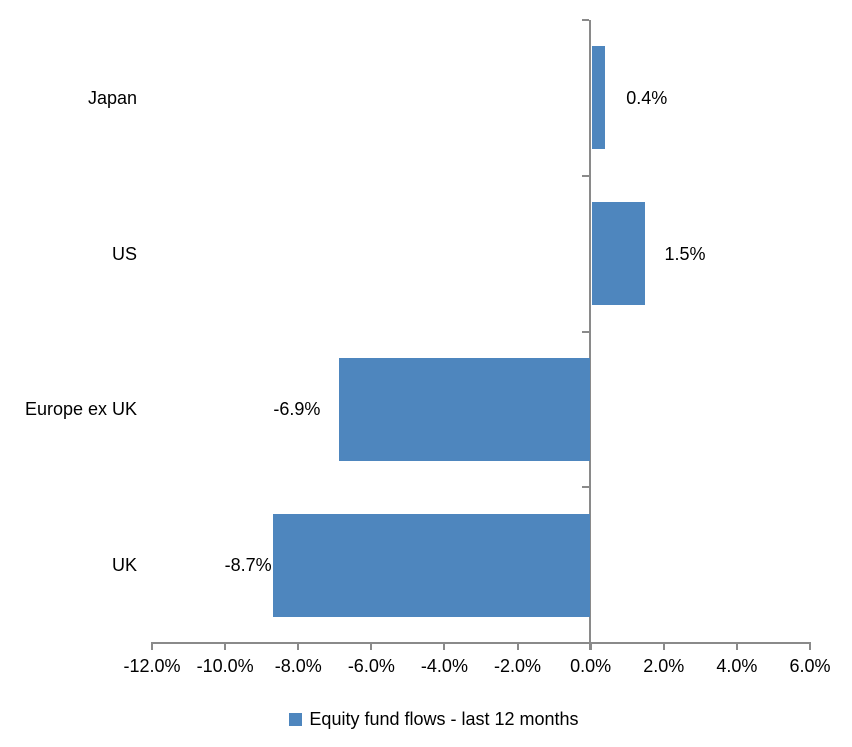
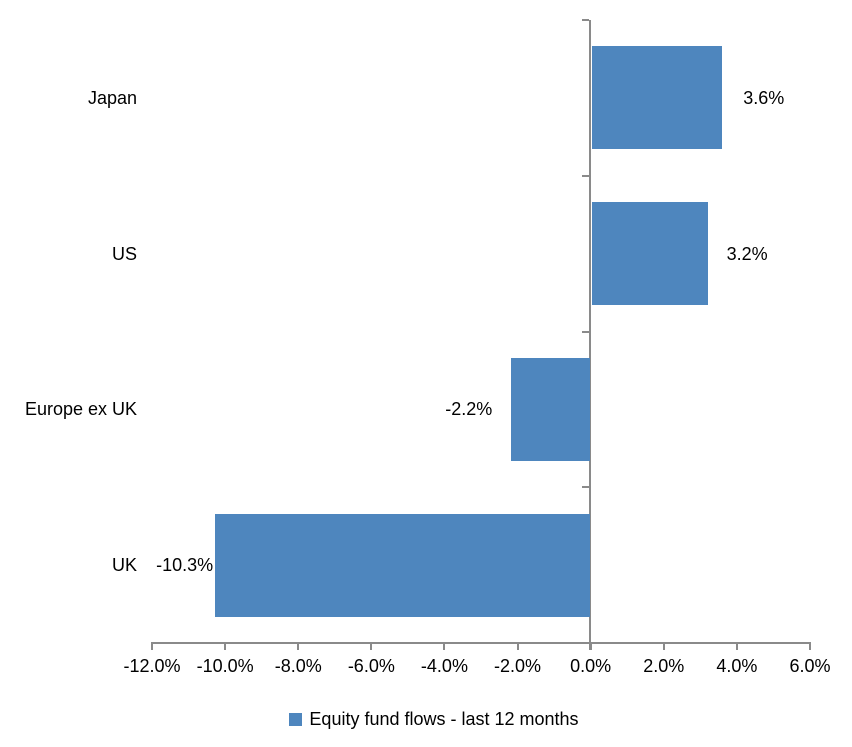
Japan: 0.4% -> 3.6%
US: 1.5% -> 3.2%
Europe ex UK: -6.9% -> -2.2%
UK: -8.7% -> -10.3%
